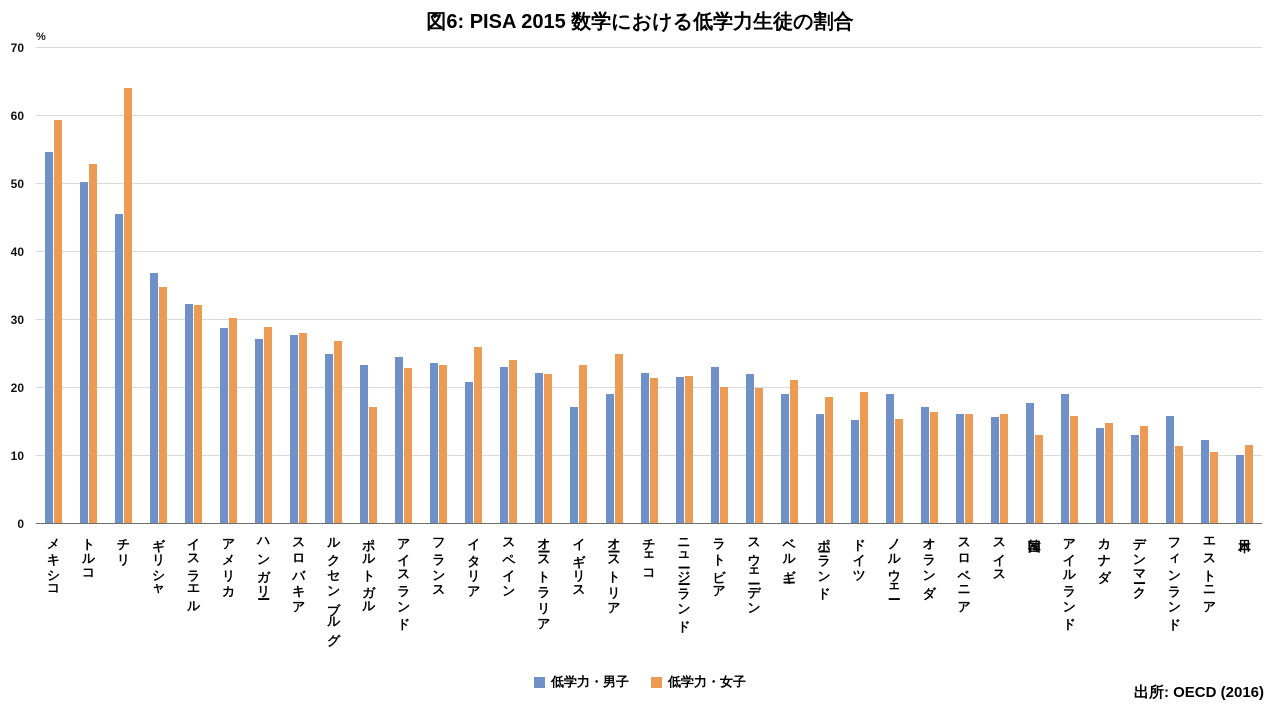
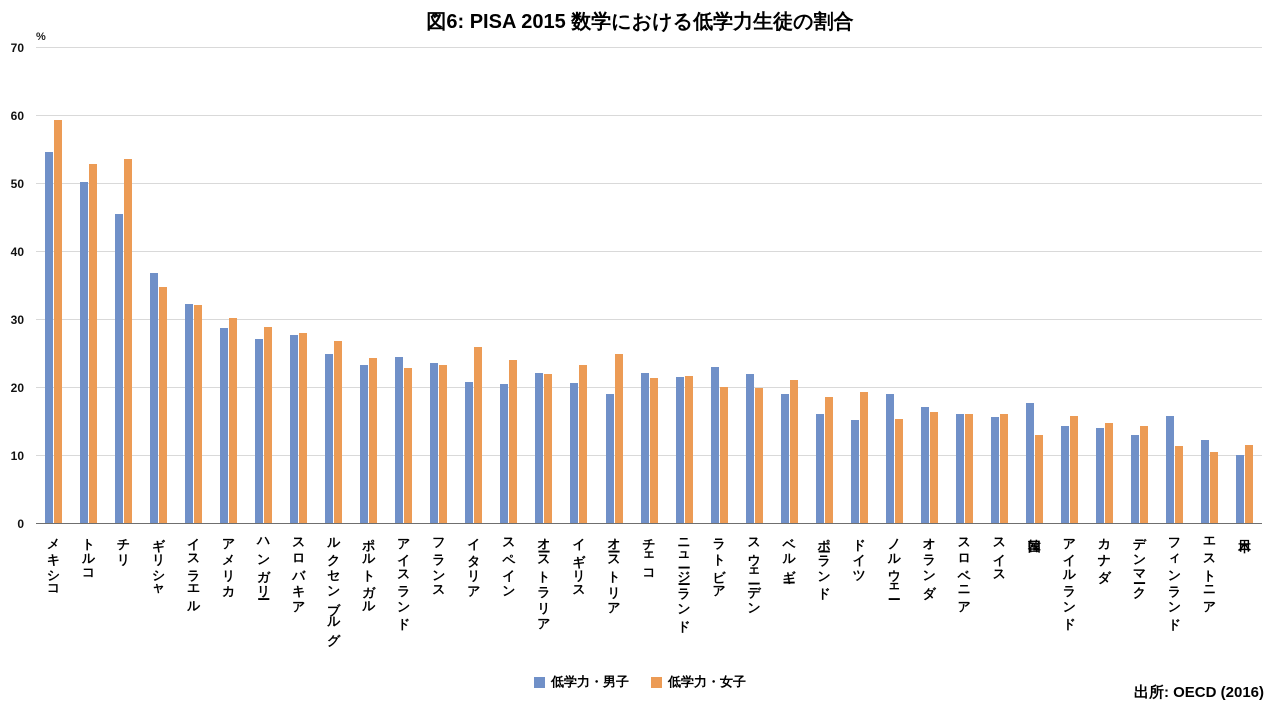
低学力・女子/チリ: 64 -> 54
低学力・女子/ポルトガル: 17 -> 24
低学力・男子/スペイン: 23 -> 20
低学力・男子/イギリス: 17 -> 21
低学力・男子/アイルランド: 19 -> 14
